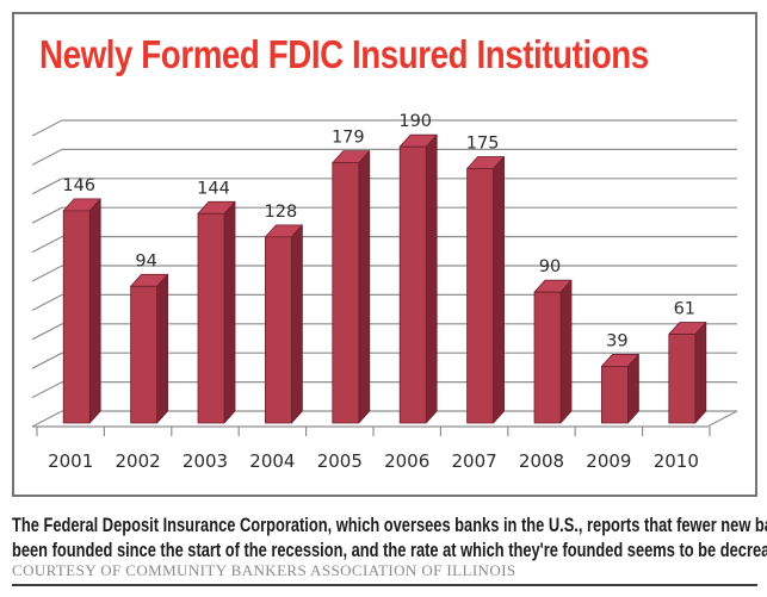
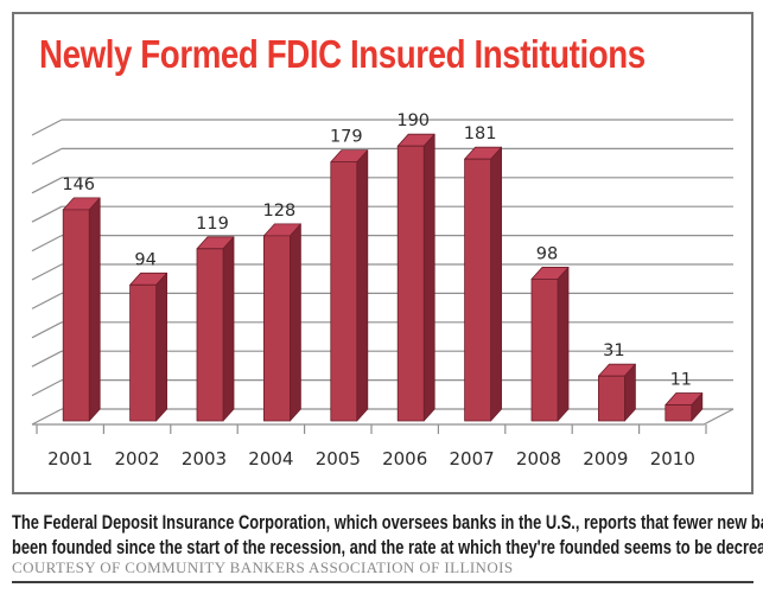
2003: 144 -> 119
2007: 175 -> 181
2008: 90 -> 98
2009: 39 -> 31
2010: 61 -> 11
